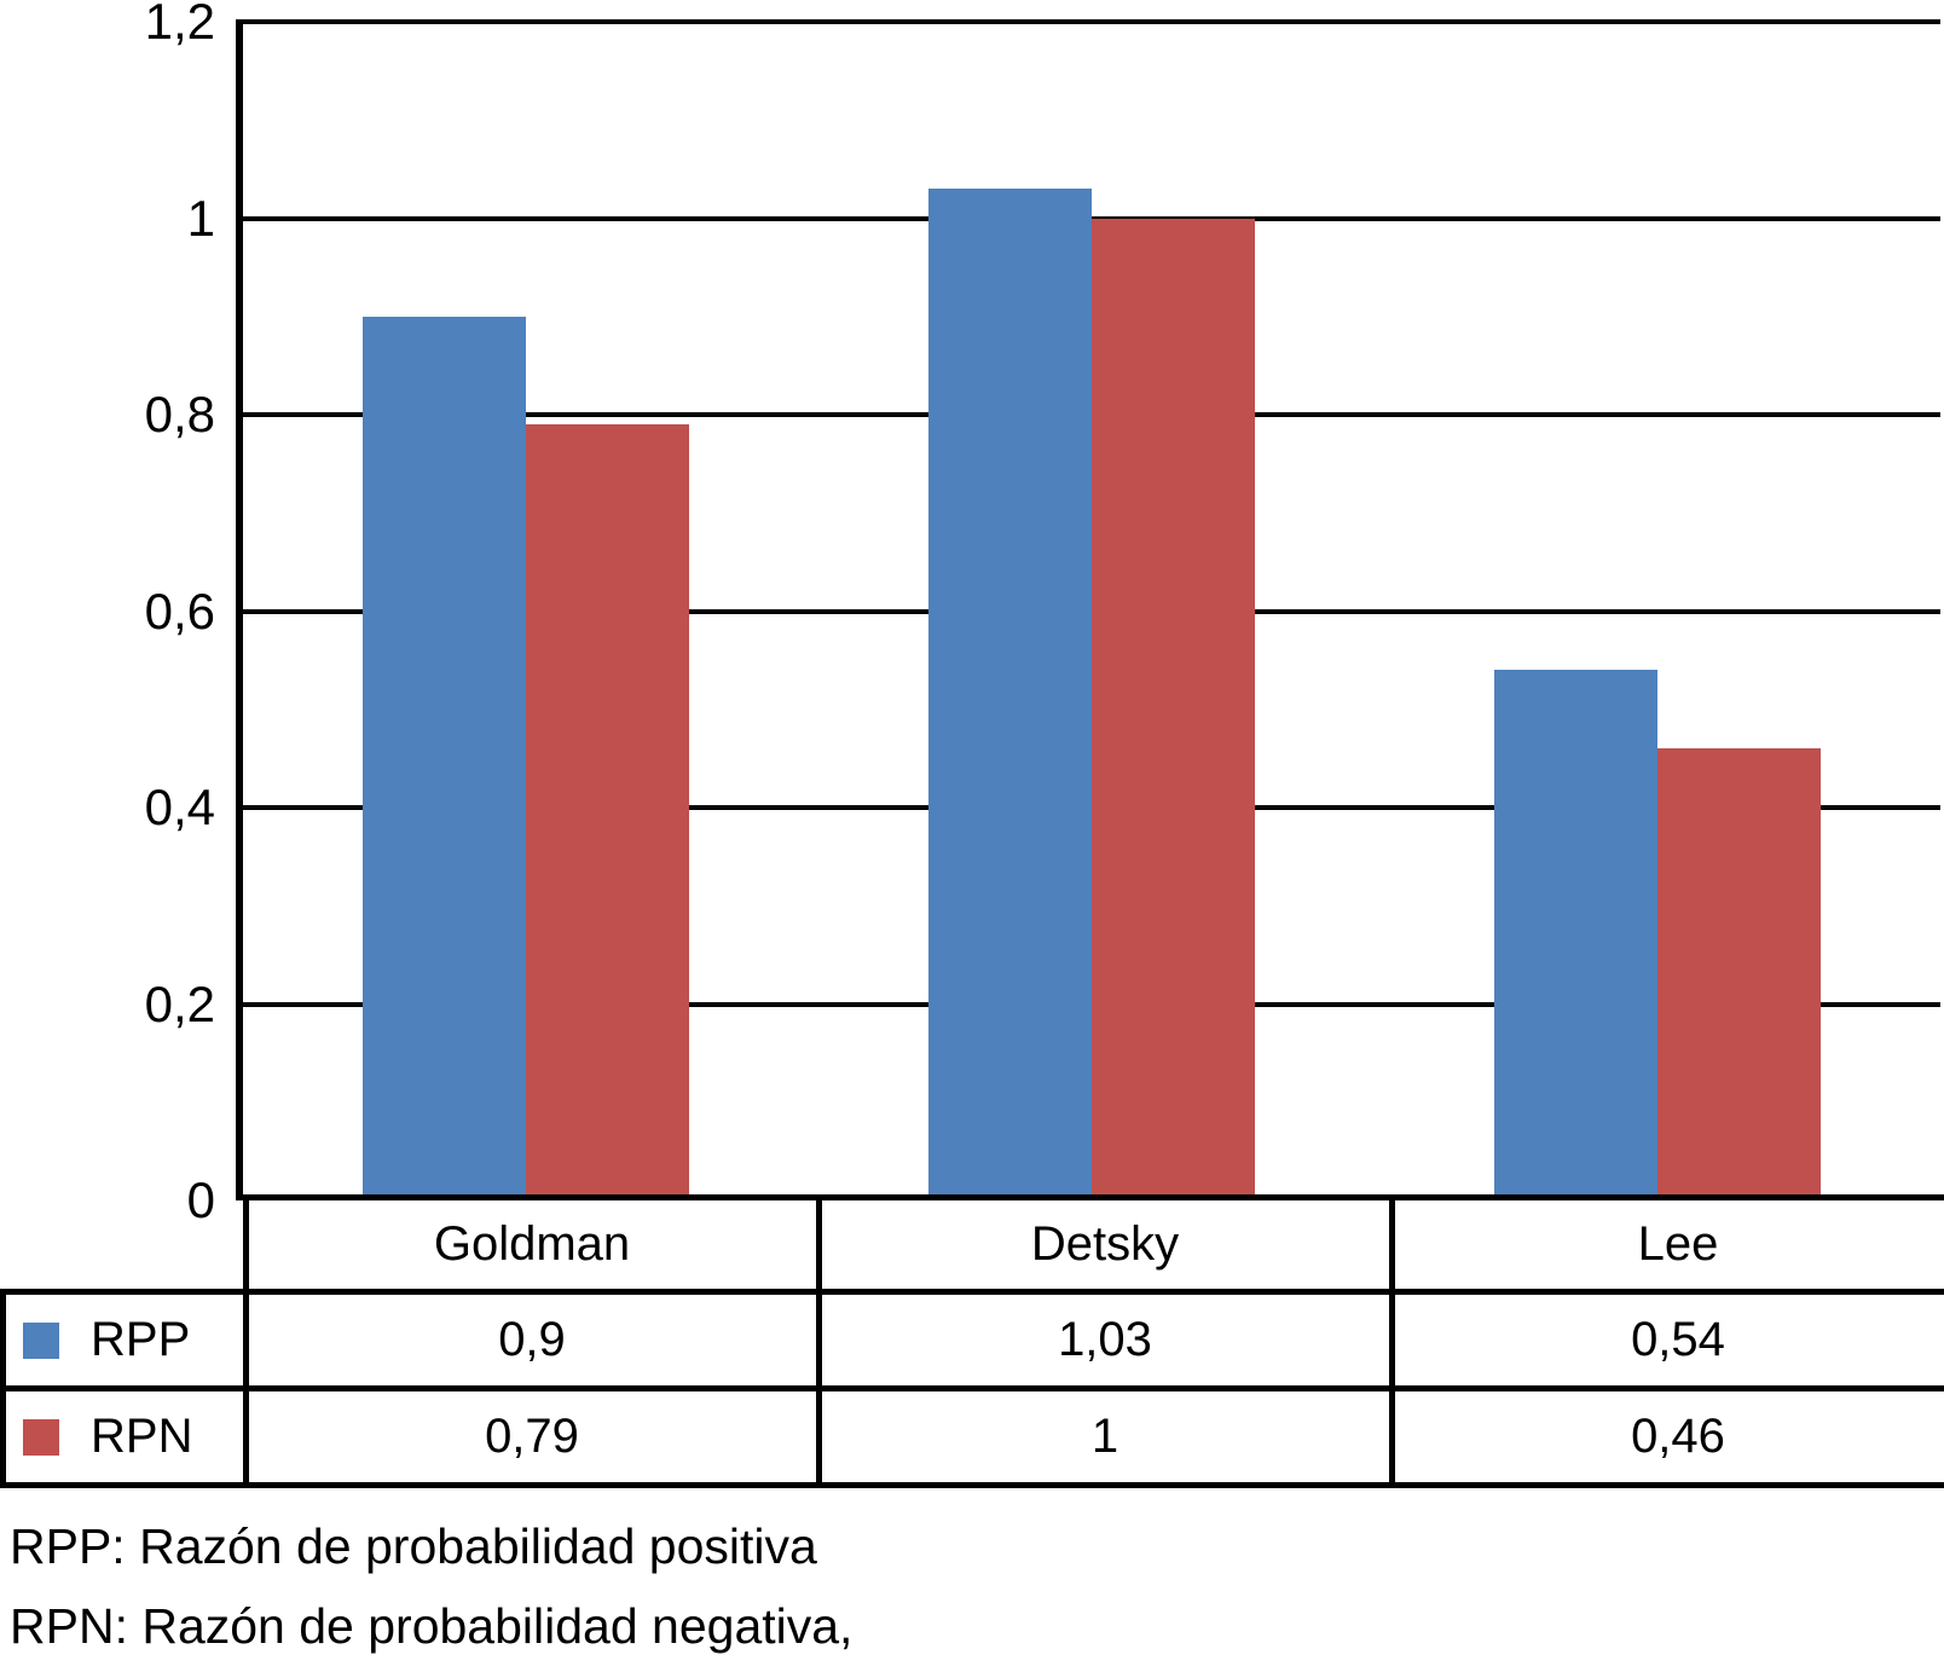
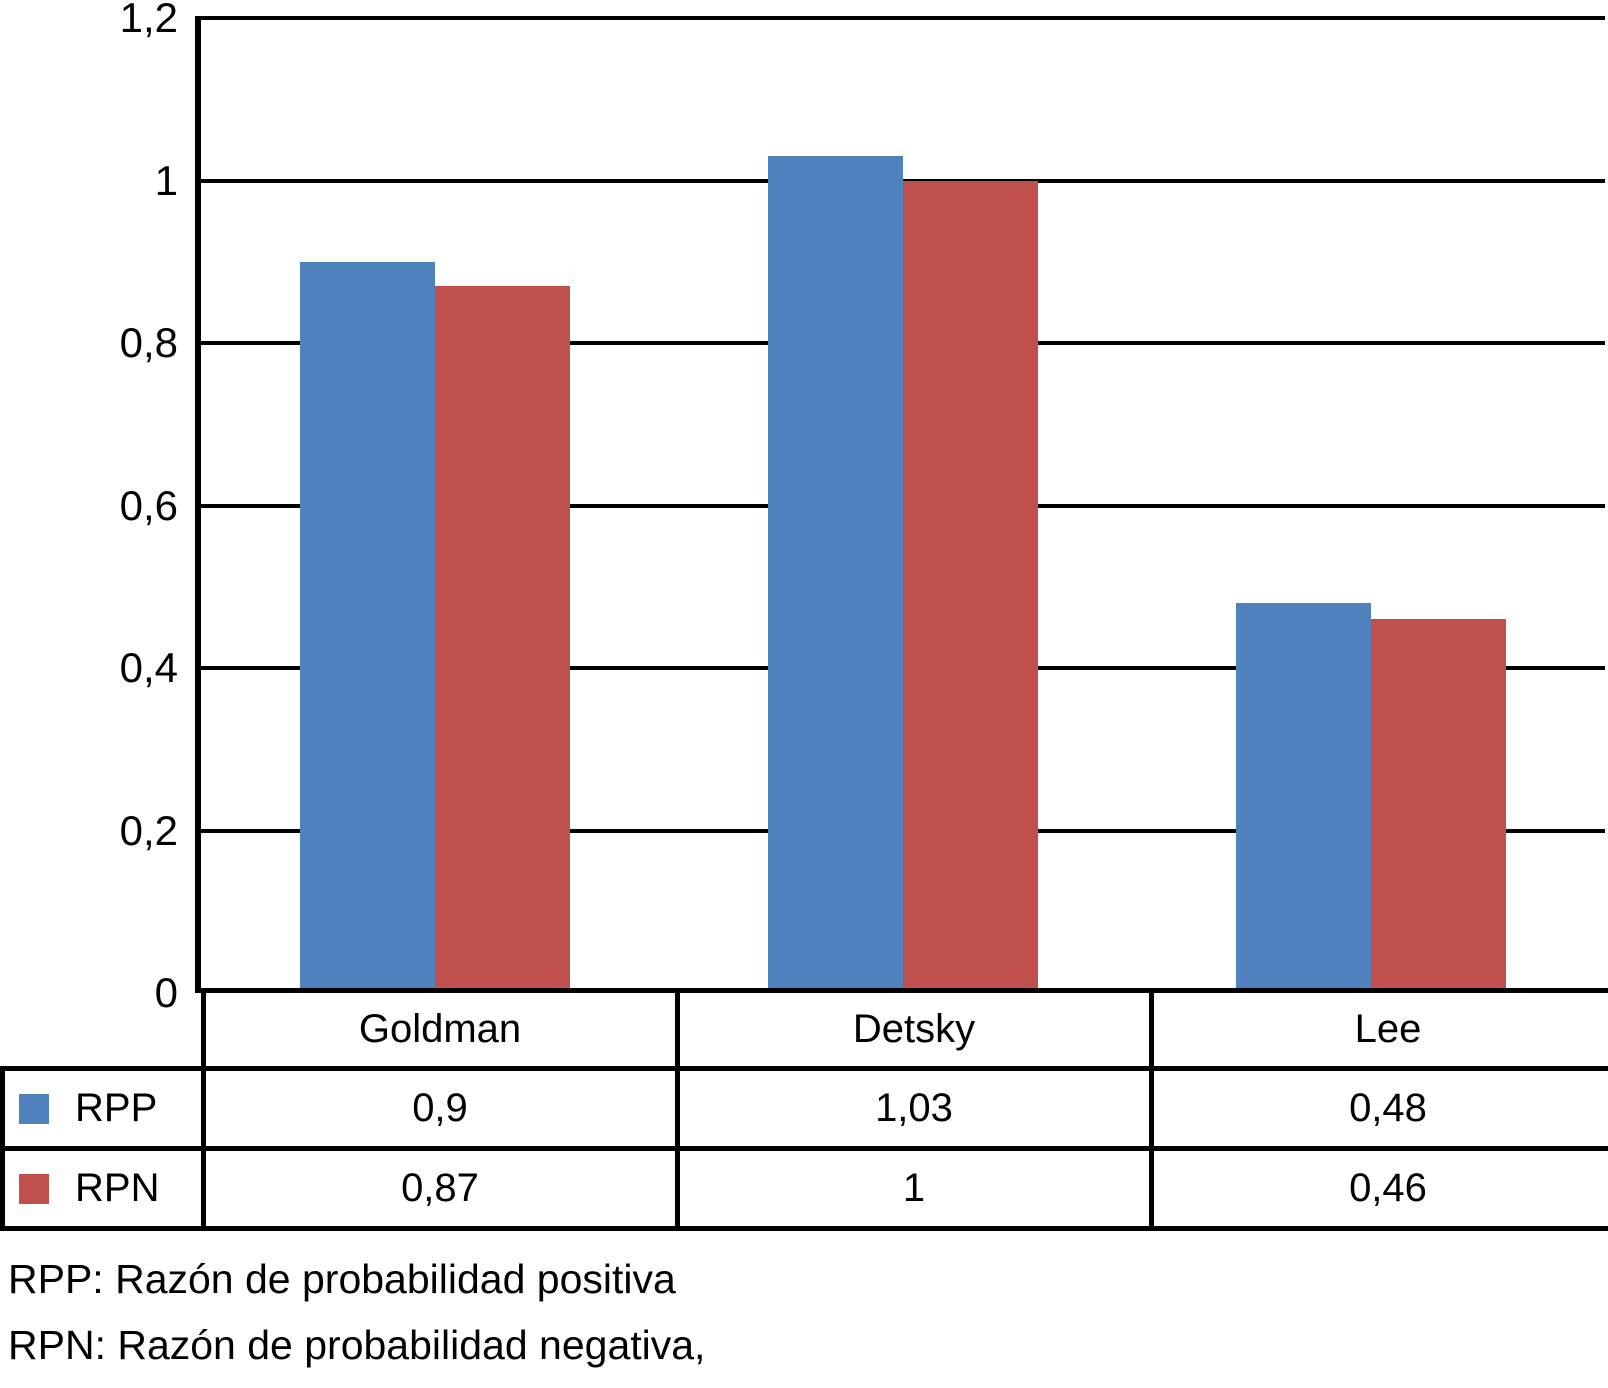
RPN/Goldman: 0,79 -> 0,87
RPP/Lee: 0,54 -> 0,48
